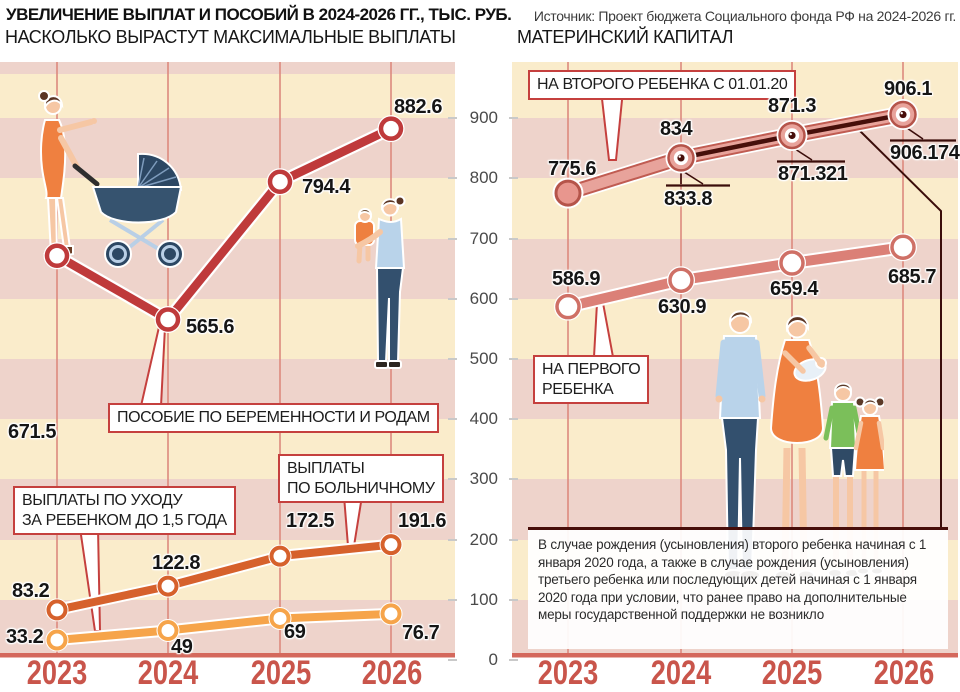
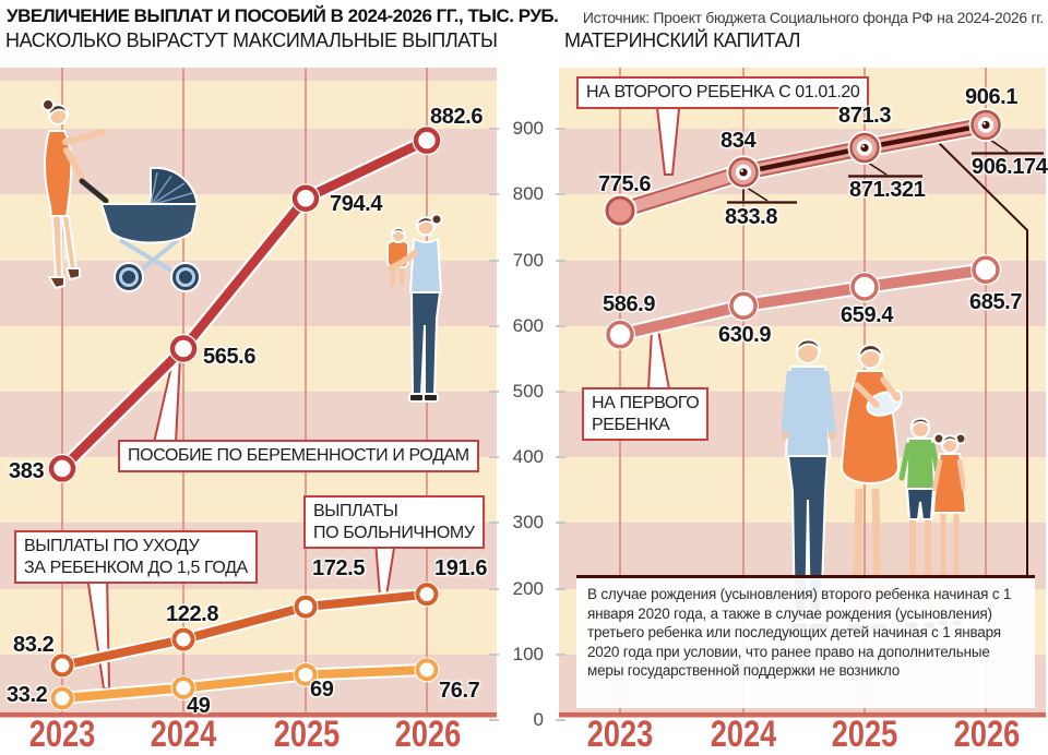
НАСКОЛЬКО ВЫРАСТУТ МАКСИМАЛЬНЫЕ ВЫПЛАТЫ/ПОСОБИЕ ПО БЕРЕМЕННОСТИ И РОДАМ/2023: 671.5 -> 383
